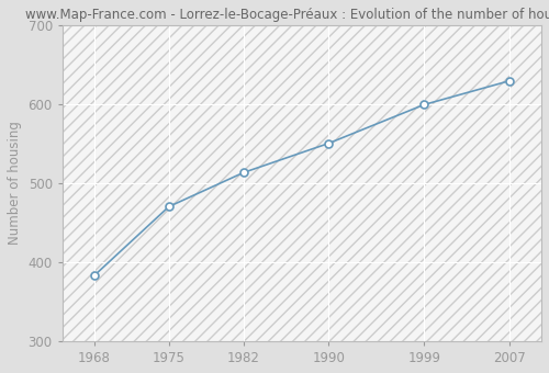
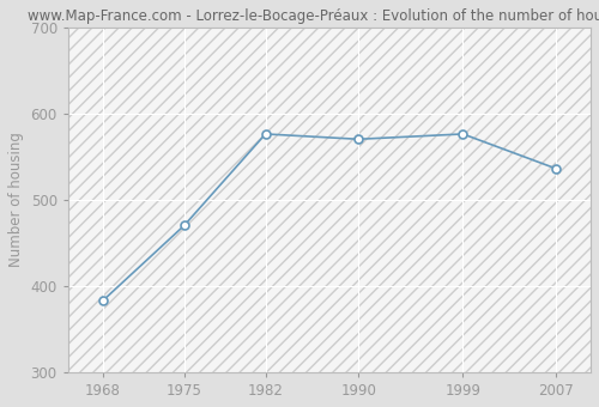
1982: 513 -> 576
1990: 550 -> 570
1999: 599 -> 576
2007: 629 -> 536
